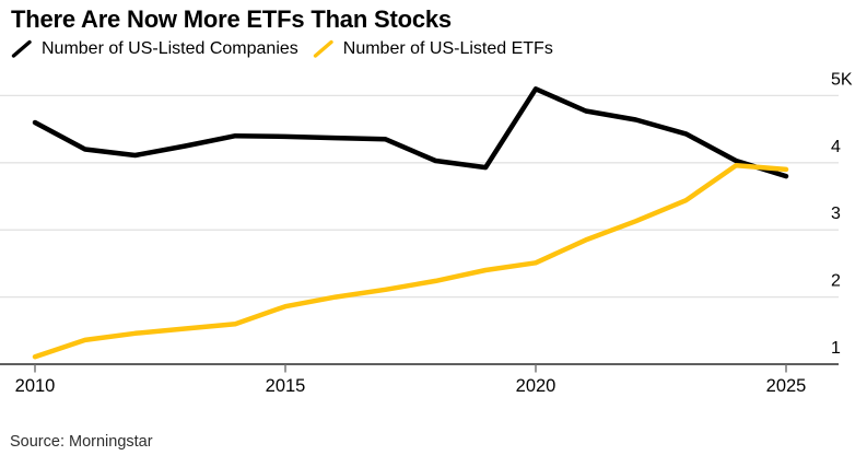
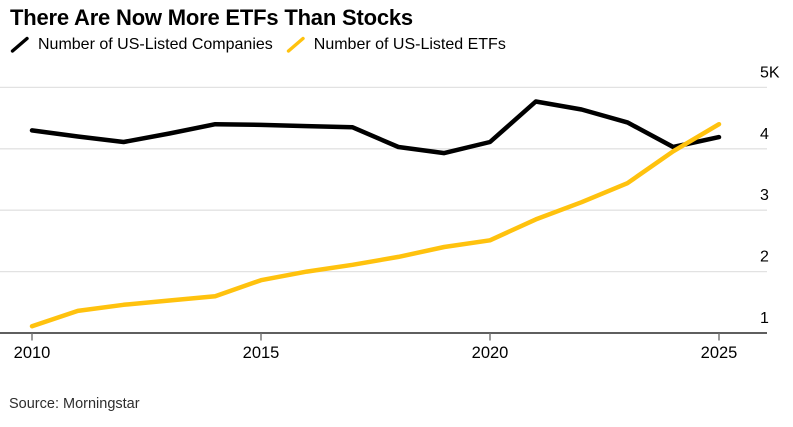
Number of US-Listed Companies/2010: 4.6K -> 4.3K
Number of US-Listed Companies/2020: 5.1K -> 4.1K
Number of US-Listed Companies/2025: 3.8K -> 4.2K
Number of US-Listed ETFs/2025: 3.9K -> 4.4K
